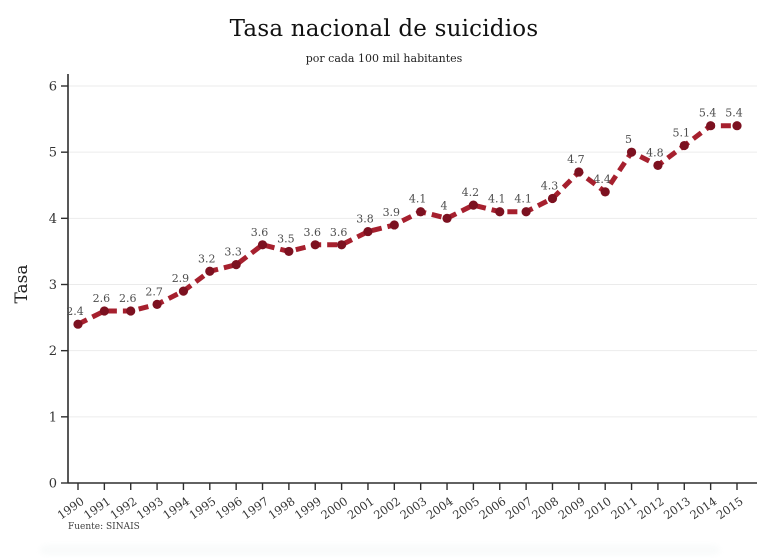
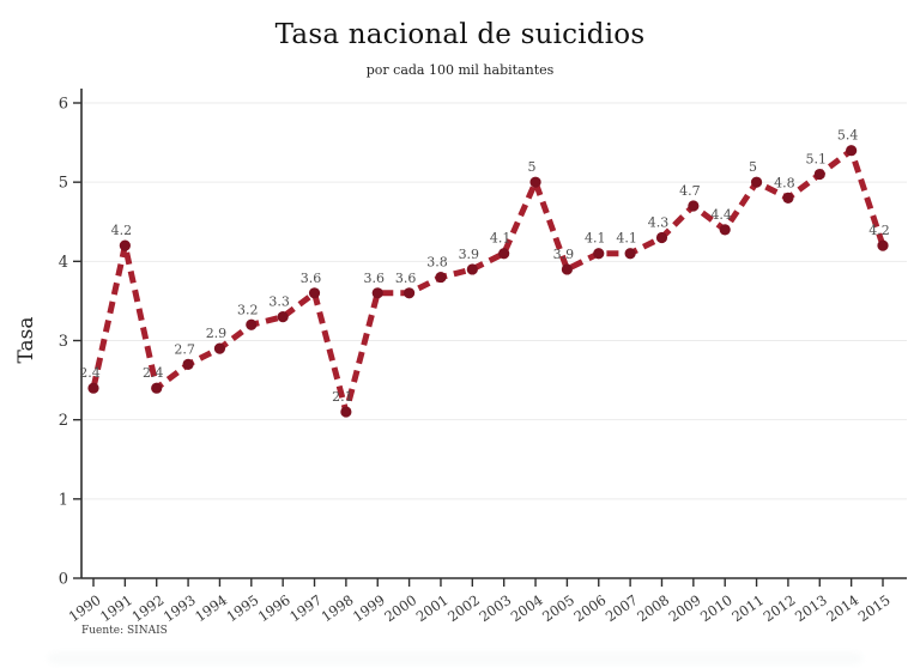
1991: 2.6 -> 4.2
1992: 2.6 -> 2.4
1998: 3.5 -> 2.1
2004: 4 -> 5
2005: 4.2 -> 3.9
2015: 5.4 -> 4.2
